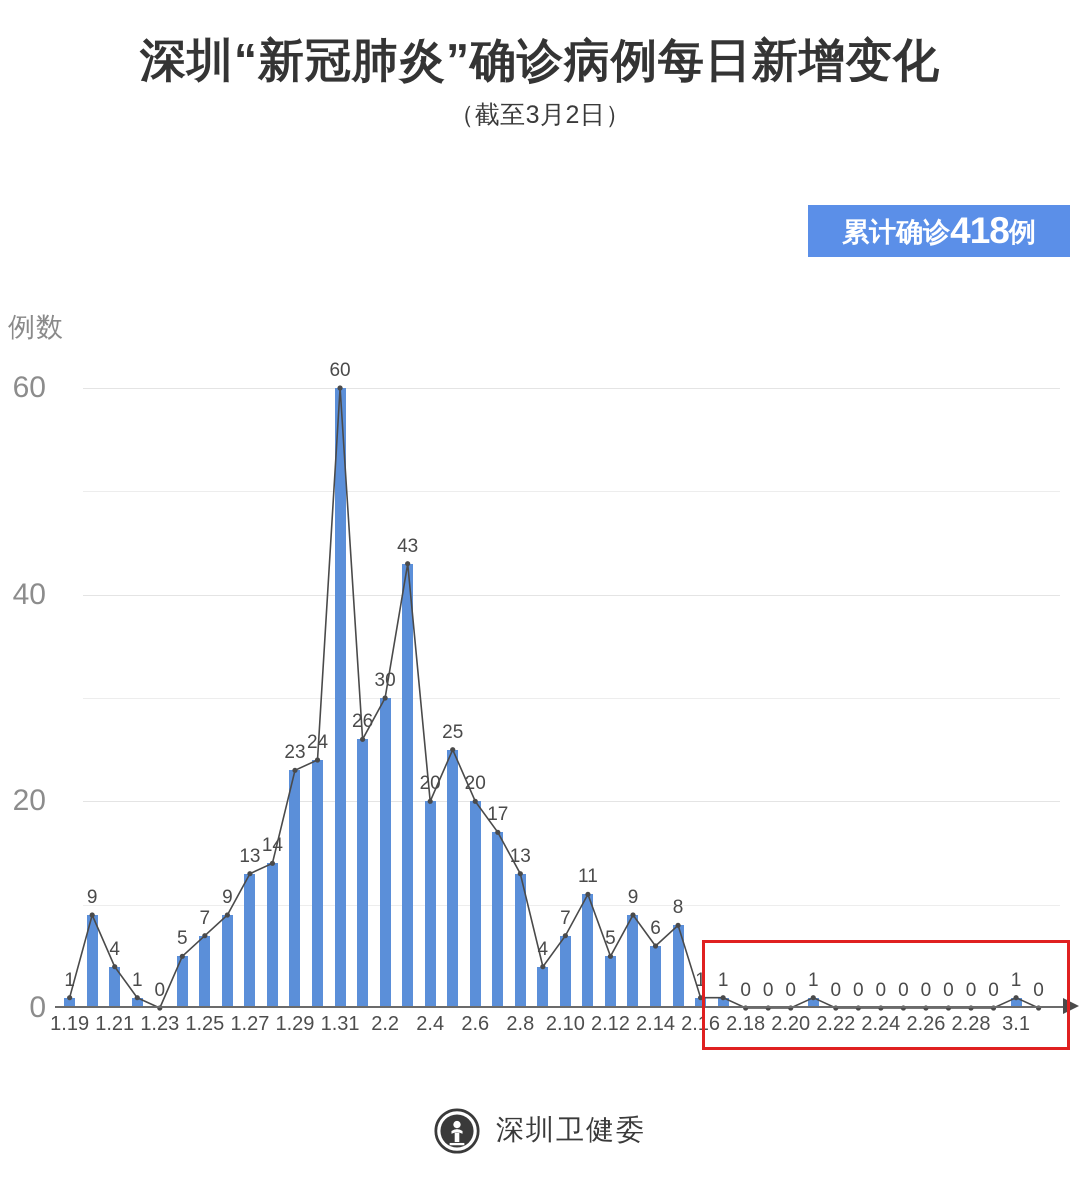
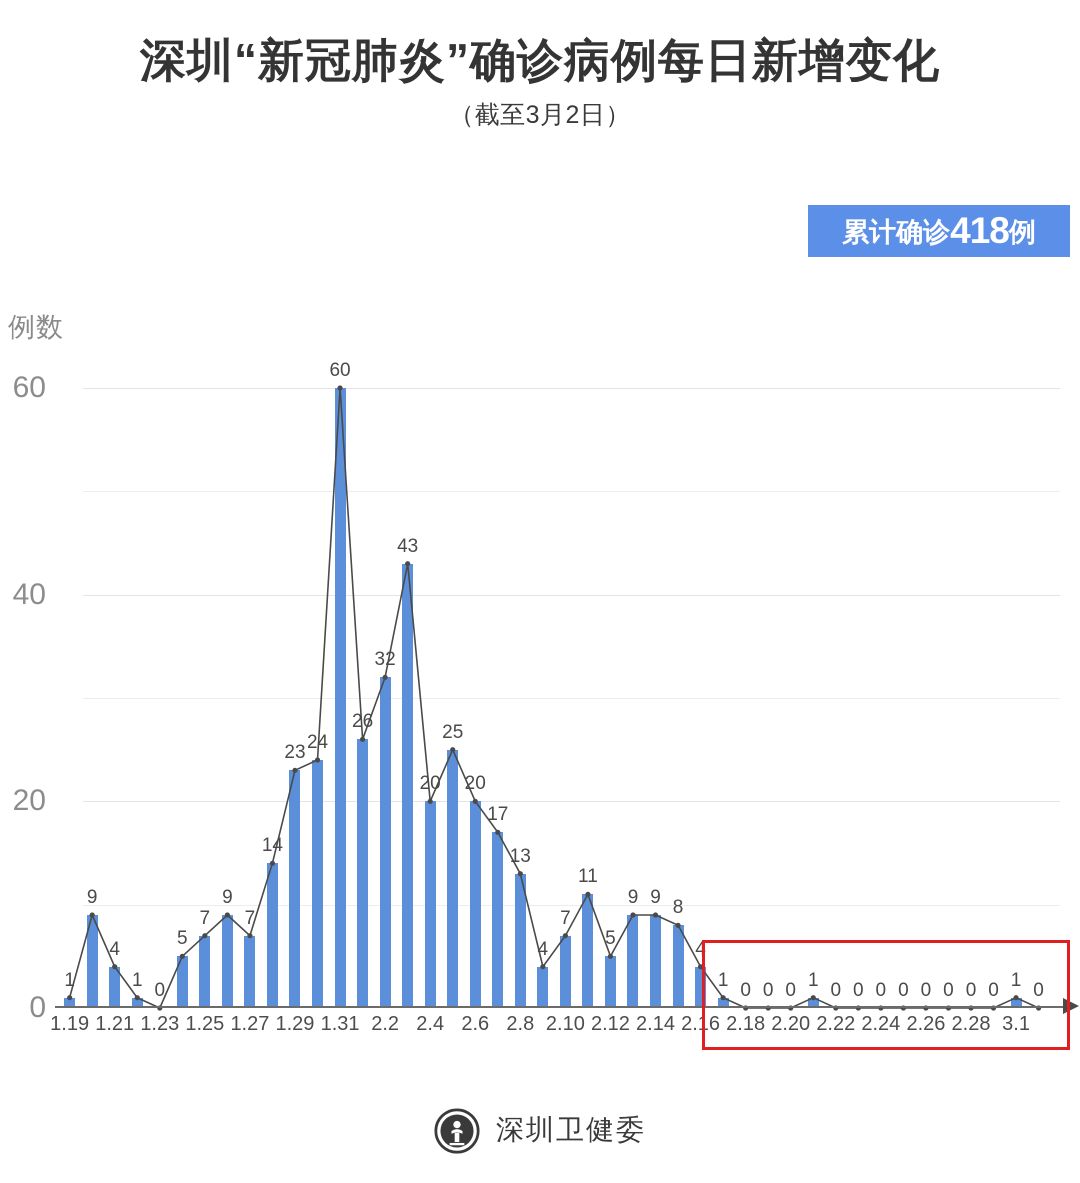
1.27: 13 -> 7
2.2: 30 -> 32
2.14: 6 -> 9
2.16: 1 -> 4
